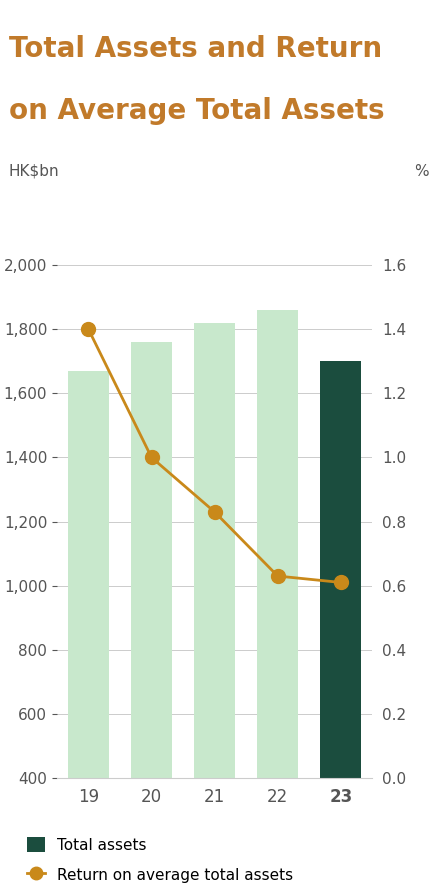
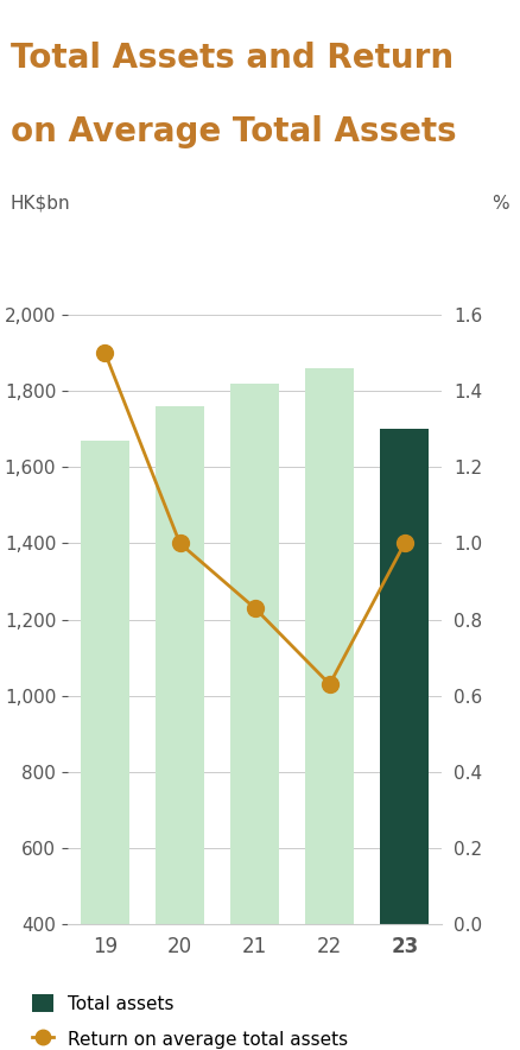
Return on average total assets/19: 1.40 -> 1.50
Return on average total assets/23: 0.61 -> 1.00
